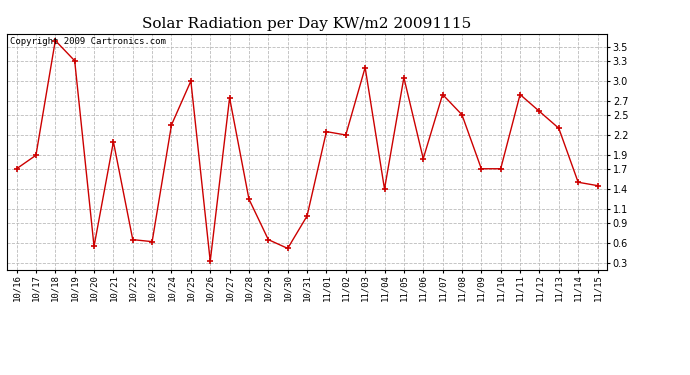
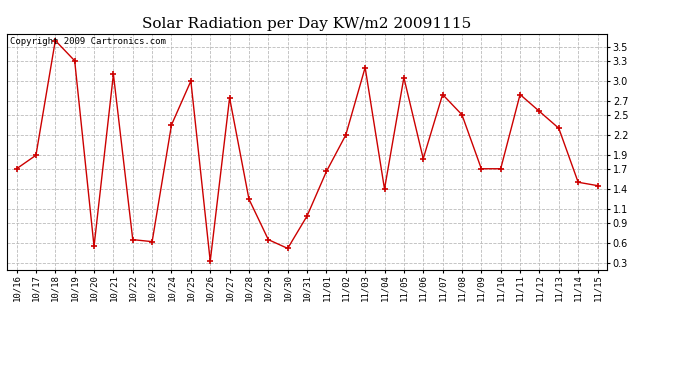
10/21: 2.10 -> 3.10
11/01: 2.25 -> 1.66
